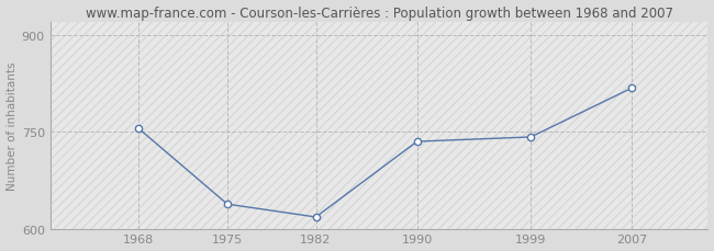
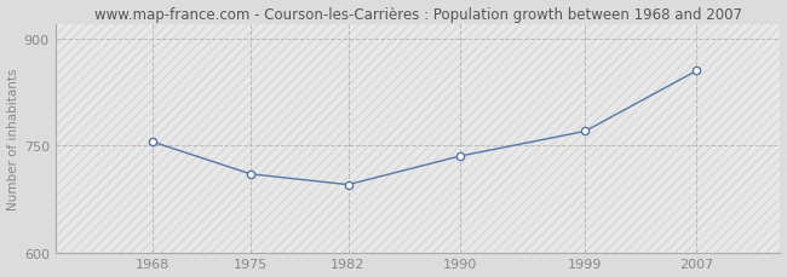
1975: 638 -> 710
1982: 618 -> 695
1999: 742 -> 770
2007: 818 -> 855
